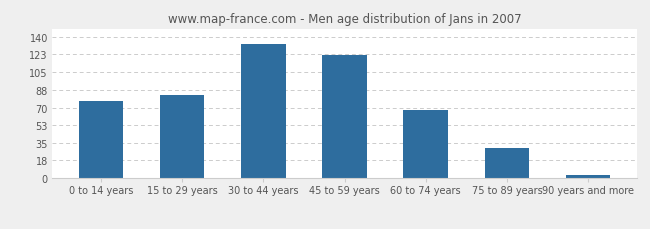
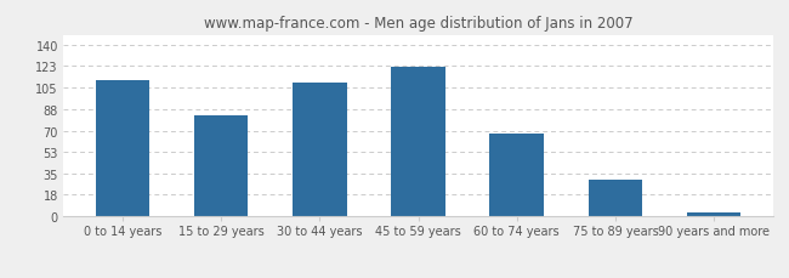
0 to 14 years: 77 -> 111
30 to 44 years: 133 -> 109
